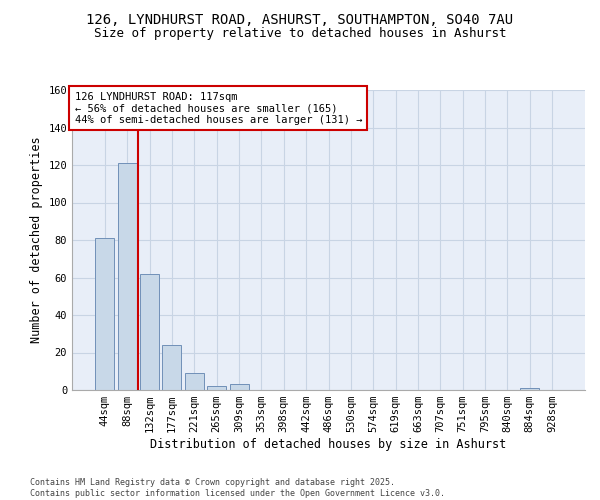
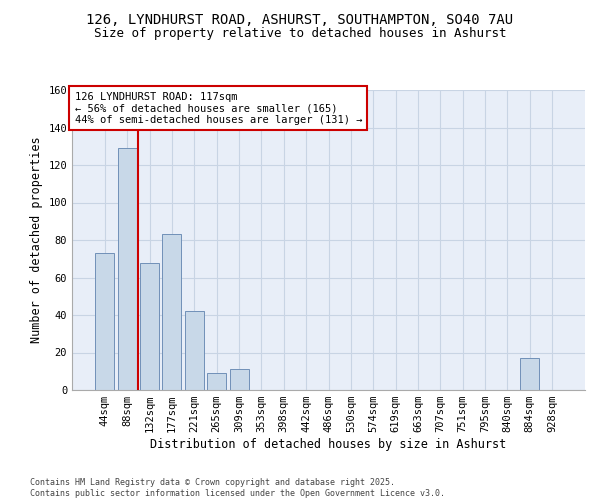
44sqm: 81 -> 73
88sqm: 121 -> 129
132sqm: 62 -> 68
177sqm: 24 -> 83
221sqm: 9 -> 42
265sqm: 2 -> 9
309sqm: 3 -> 11
884sqm: 1 -> 17
